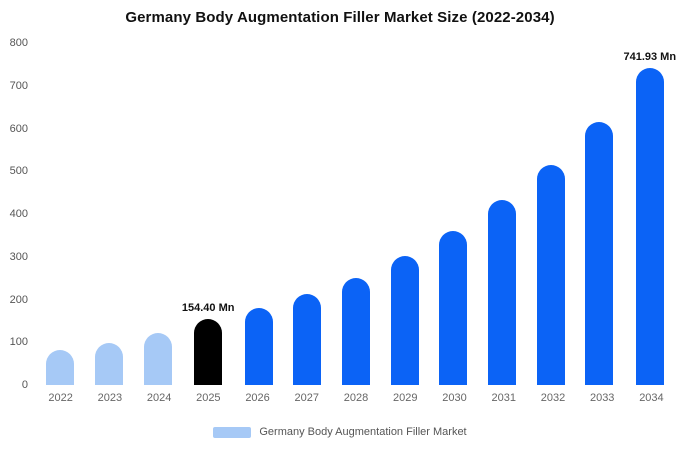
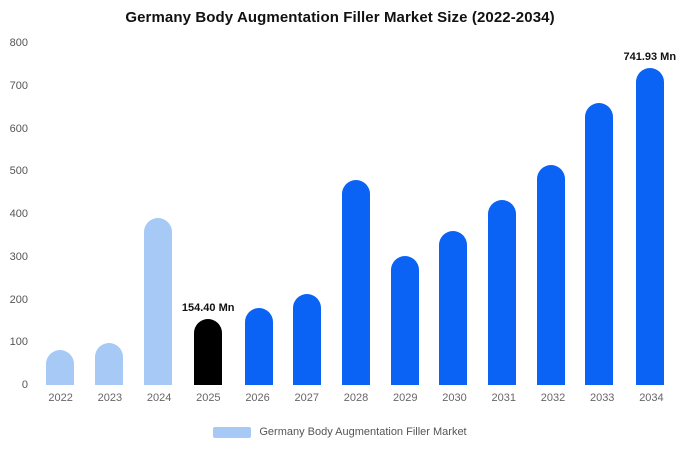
2024: 120 -> 390
2028: 250 -> 480
2033: 620 -> 660
